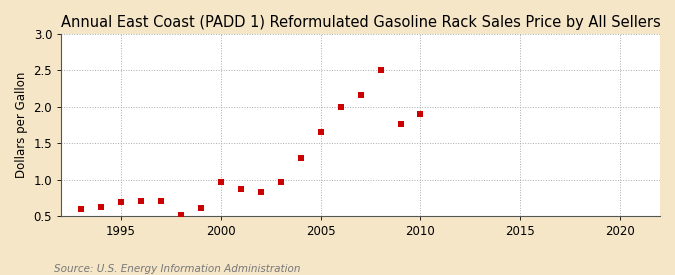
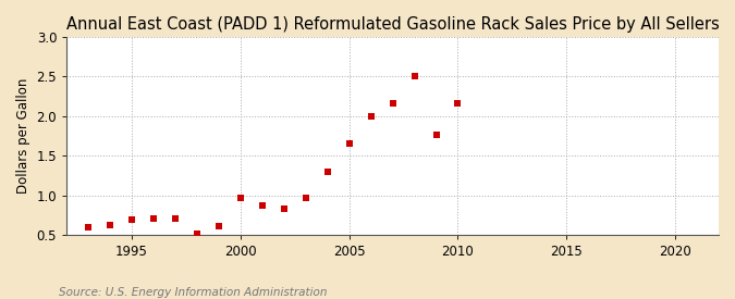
2010: 1.90 -> 2.16
